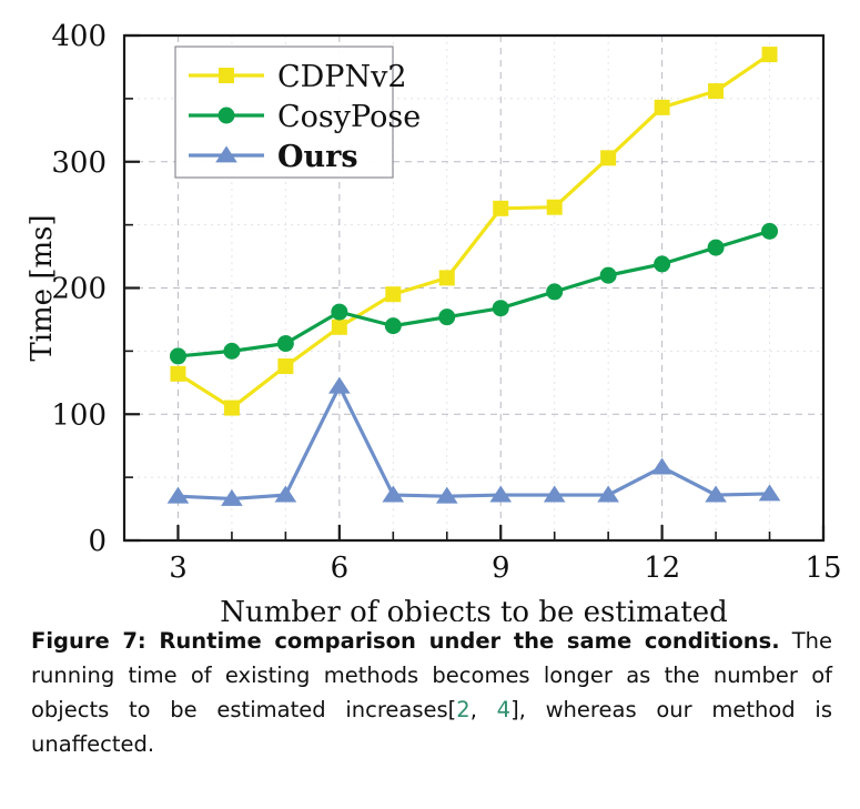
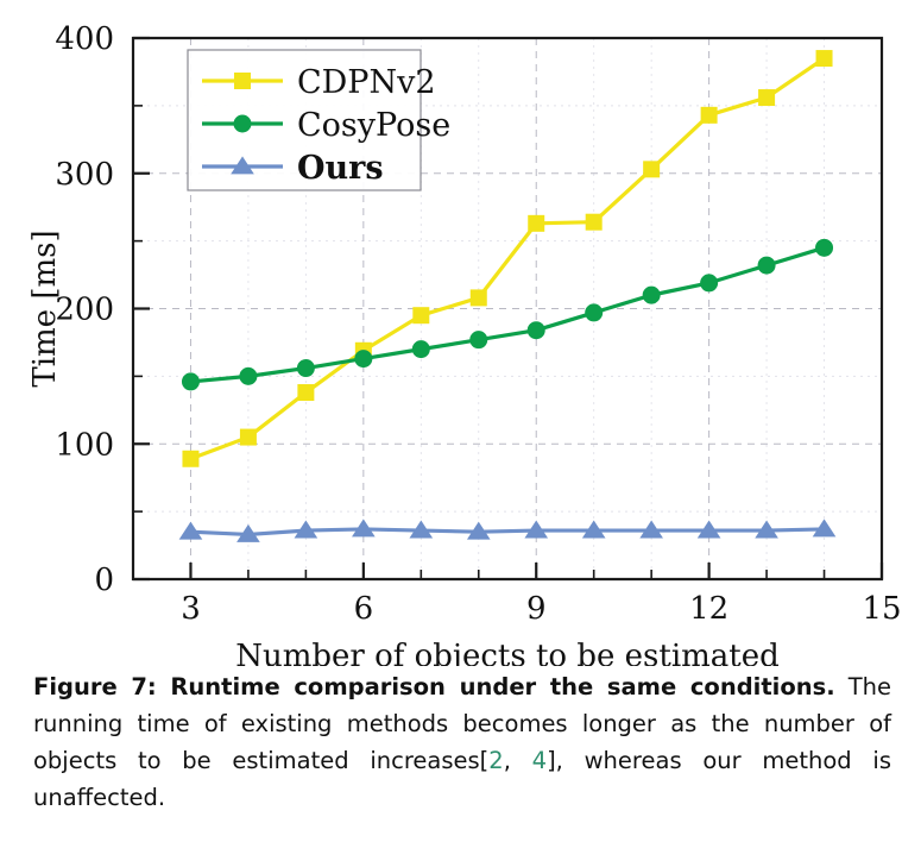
CDPNv2/3: 132 -> 89
CosyPose/6: 181 -> 163
Ours/6: 122 -> 37
Ours/12: 58 -> 36
